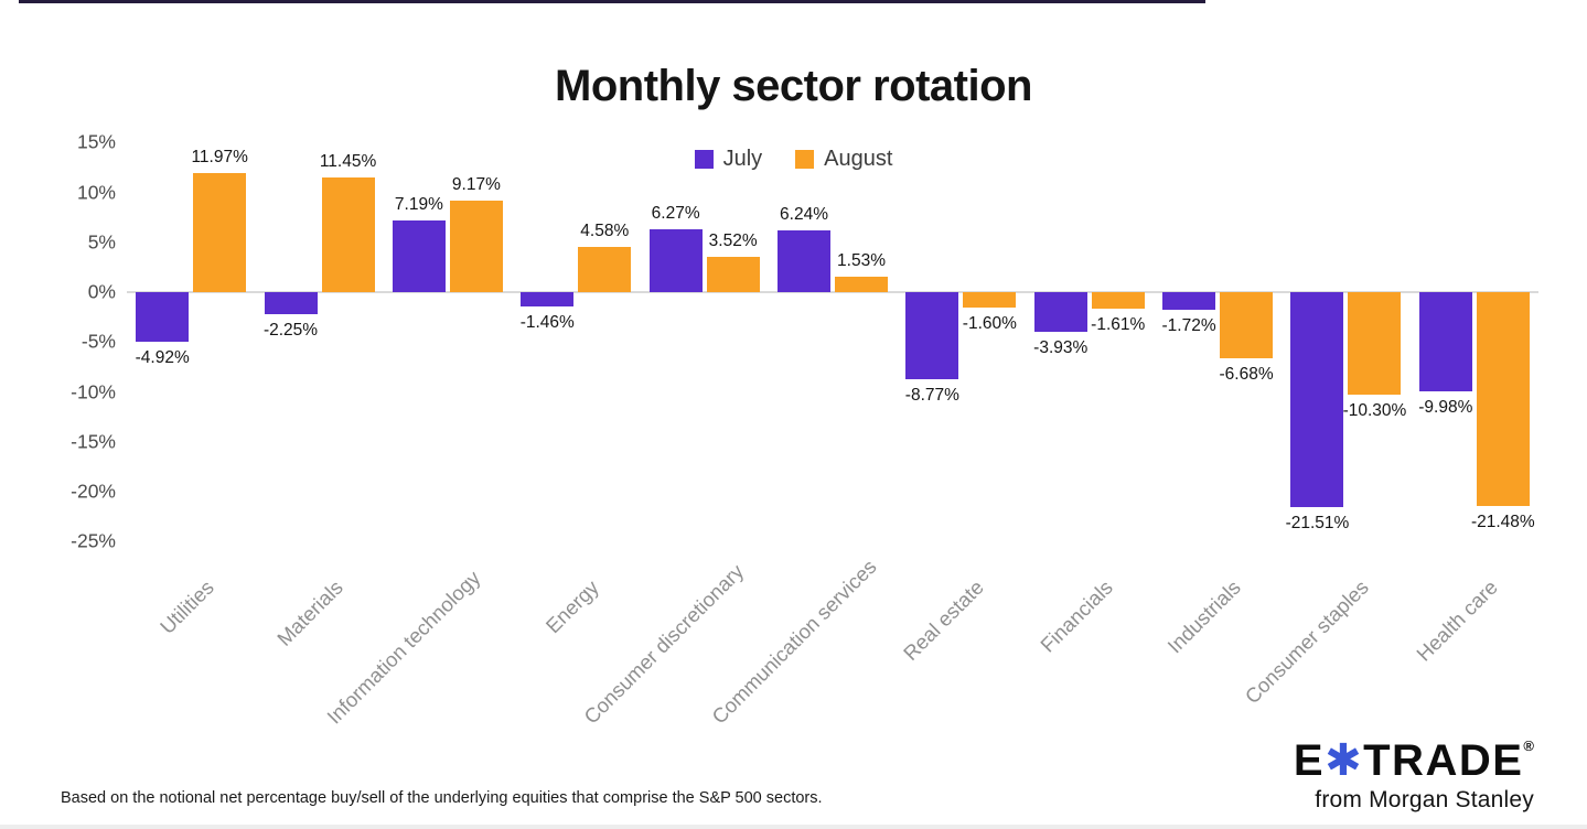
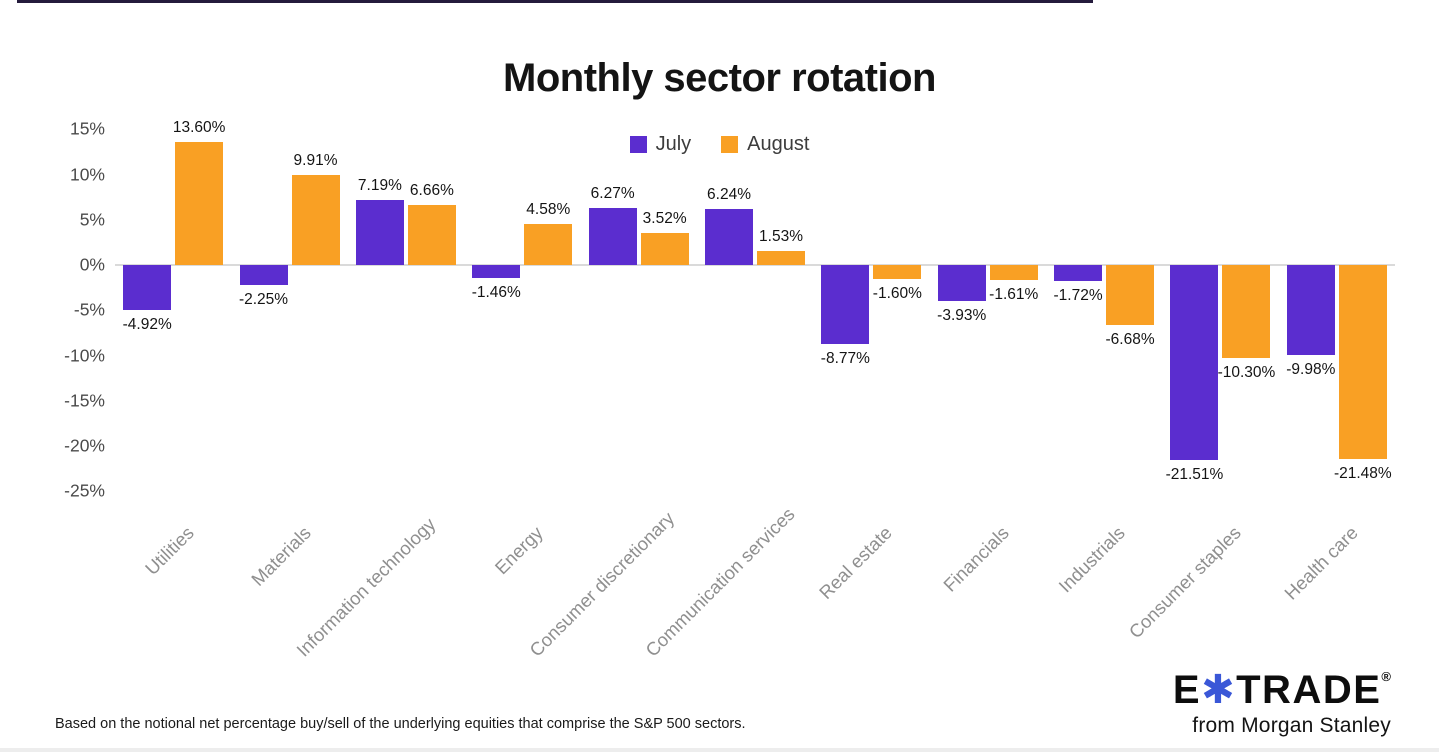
August/Utilities: 11.97% -> 13.60%
August/Materials: 11.45% -> 9.91%
August/Information technology: 9.17% -> 6.66%
